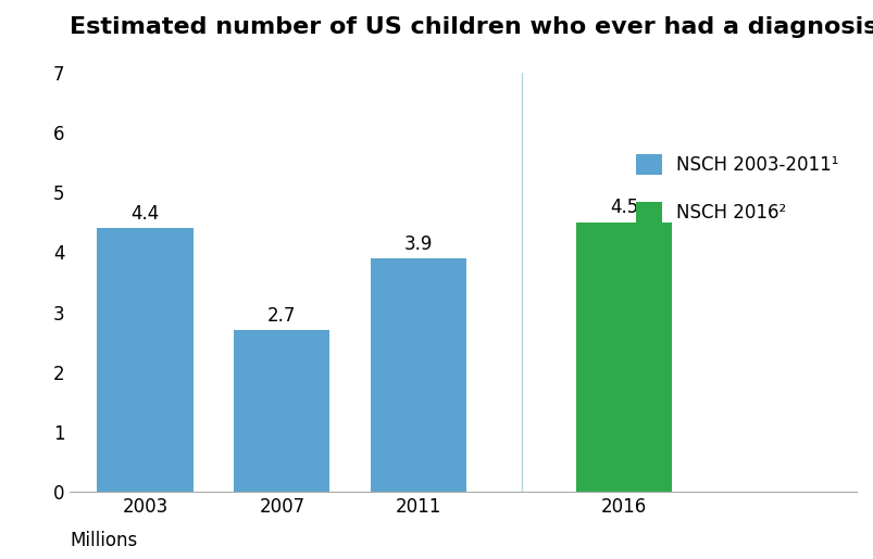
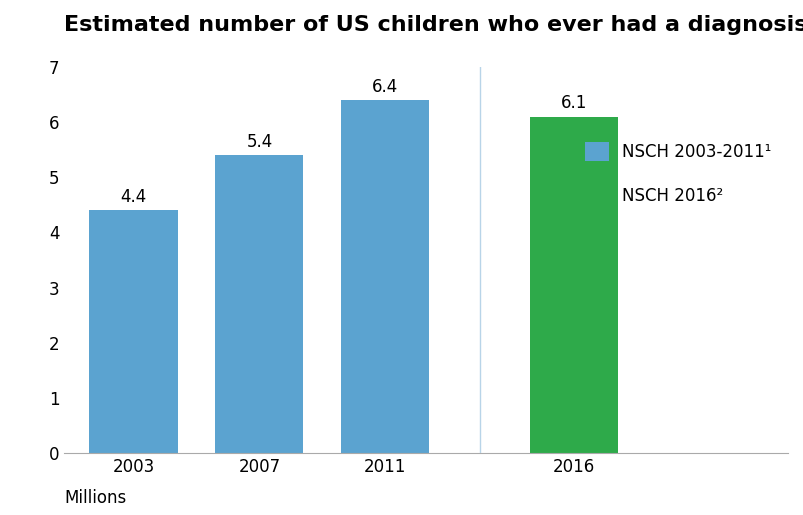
2007: 2.7 -> 5.4
2011: 3.9 -> 6.4
2016: 4.5 -> 6.1
